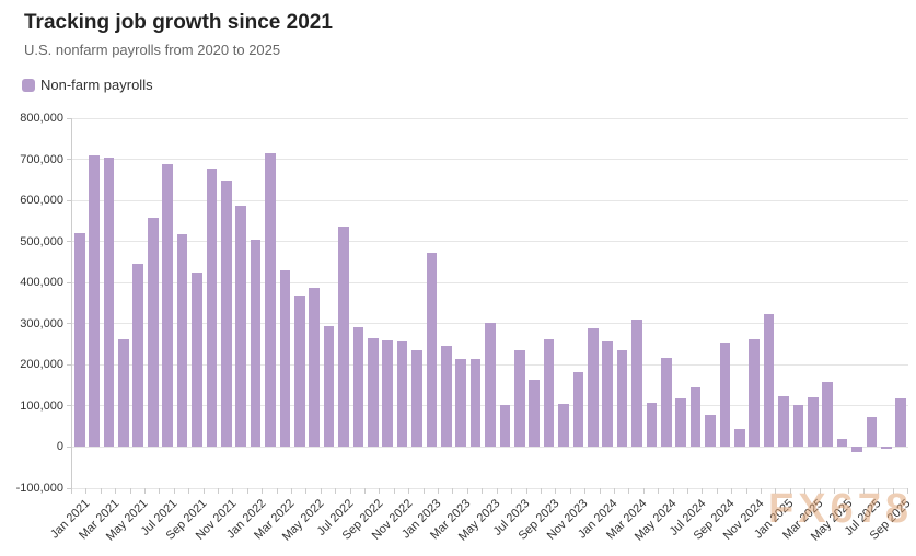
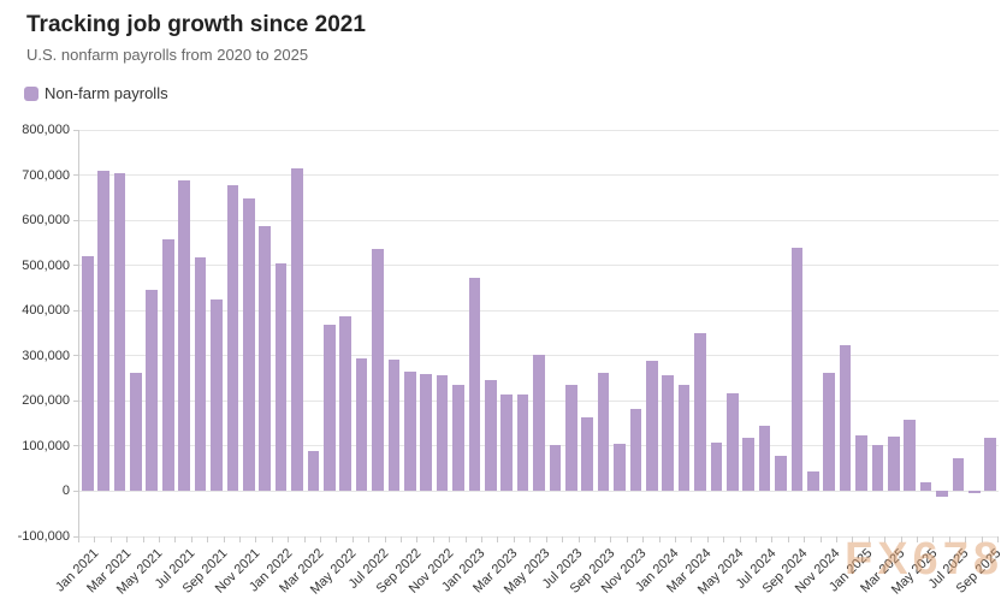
Mar 2022: 430000 -> 90000
Mar 2024: 310000 -> 350000
Sep 2024: 260000 -> 540000
